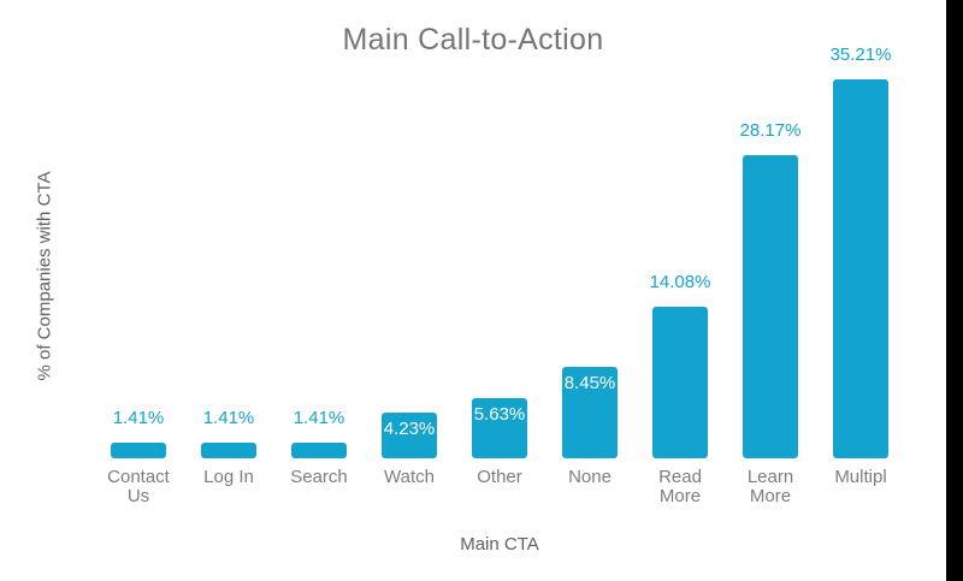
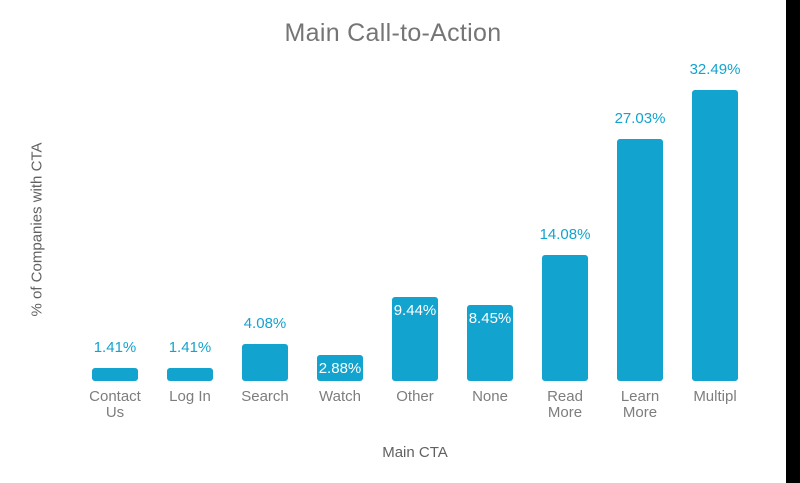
Search: 1.41% -> 4.08%
Watch: 4.23% -> 2.88%
Other: 5.63% -> 9.44%
Learn More: 28.17% -> 27.03%
Multipl: 35.21% -> 32.49%
